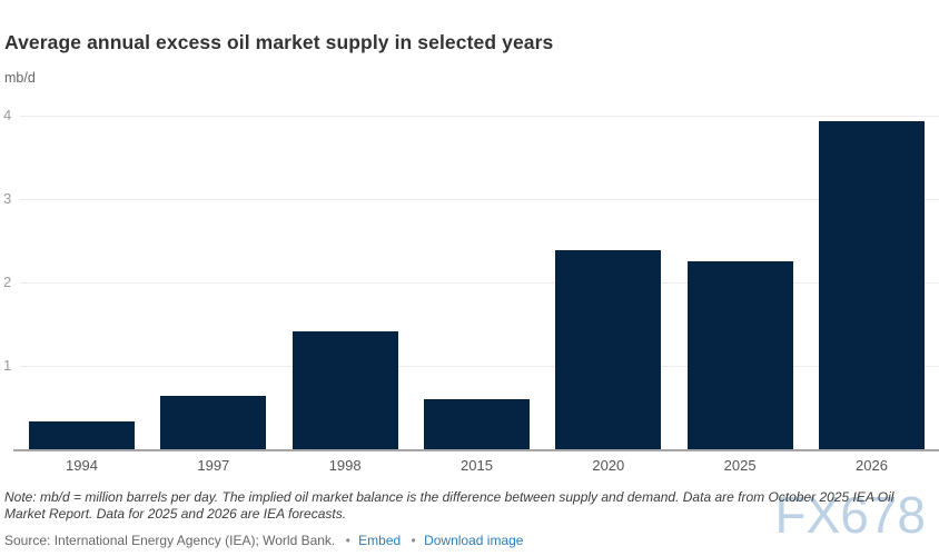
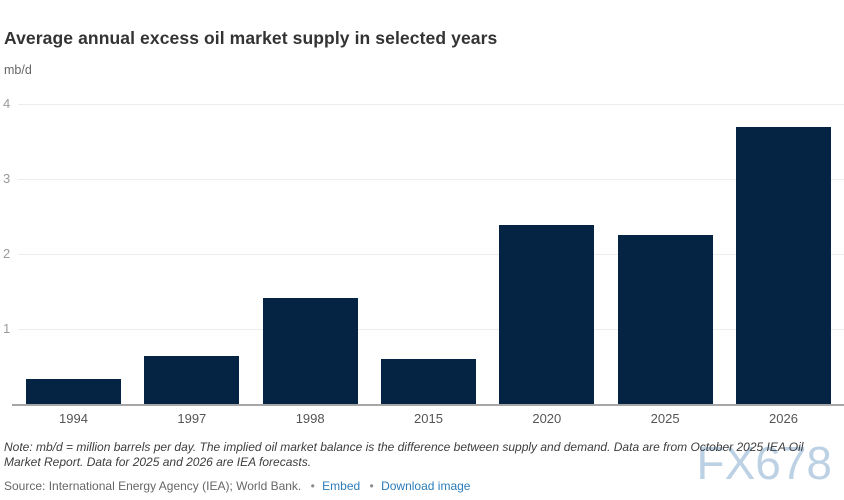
2026: 3.9 -> 3.7
